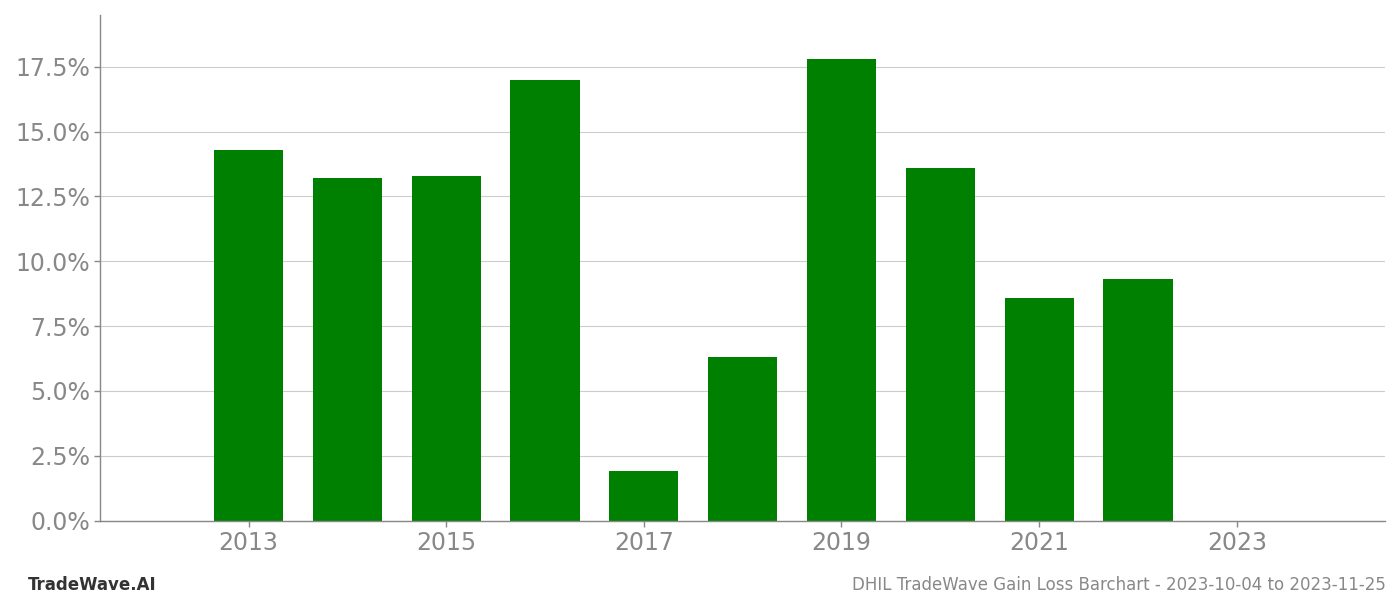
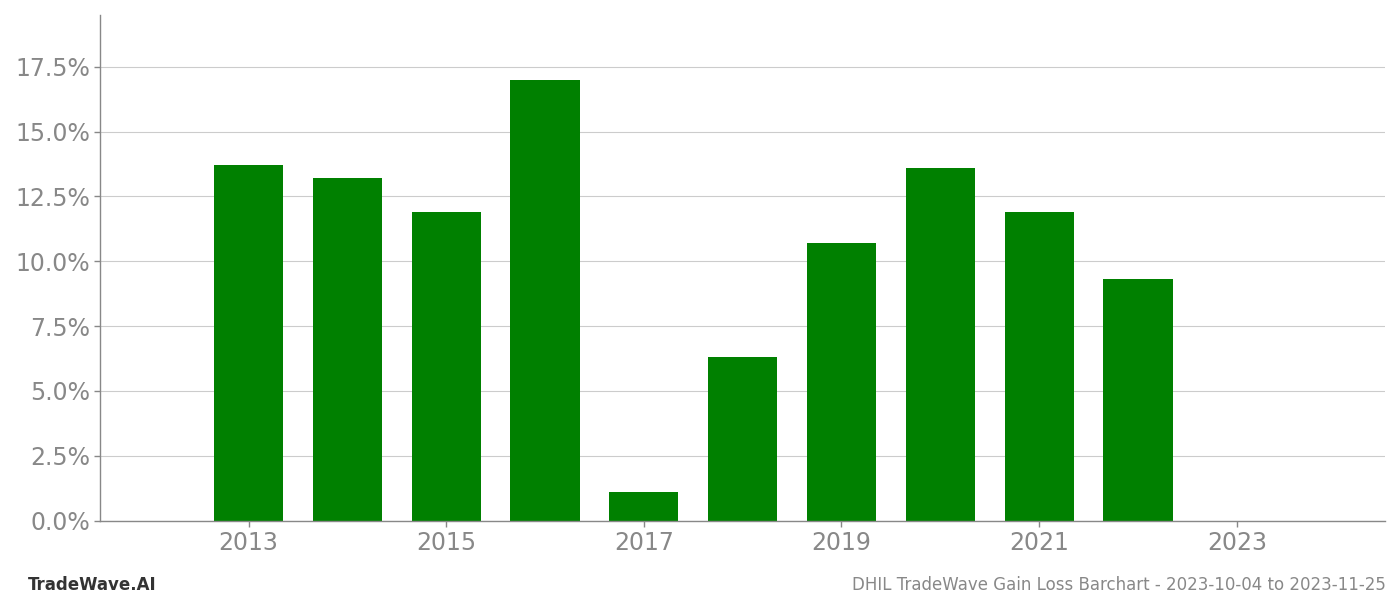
2013: 14.3% -> 13.7%
2015: 13.3% -> 11.9%
2017: 1.9% -> 1.1%
2019: 17.8% -> 10.7%
2021: 8.6% -> 11.9%
